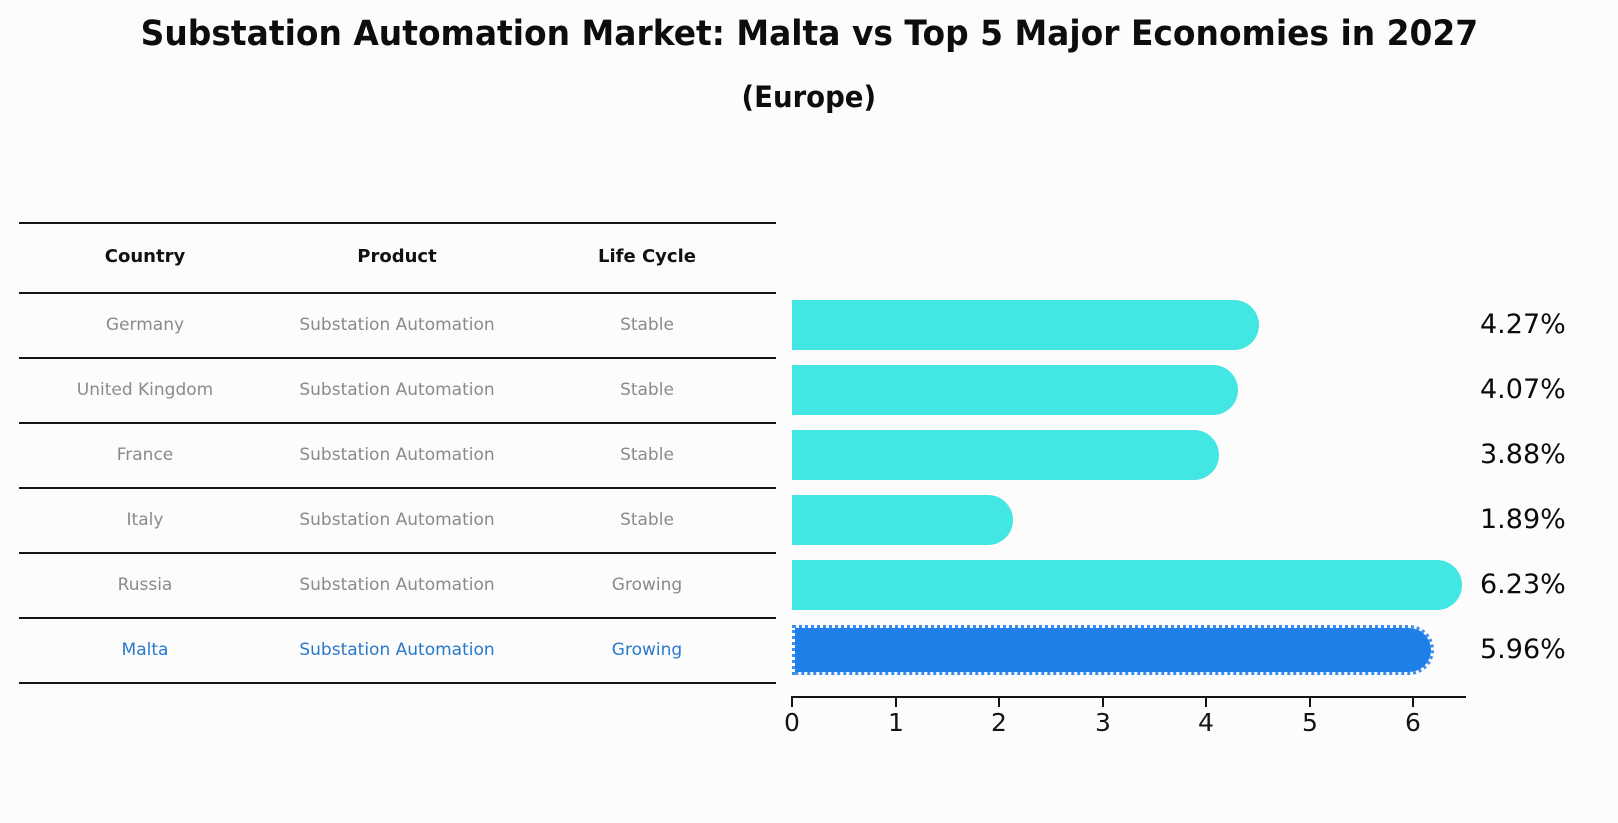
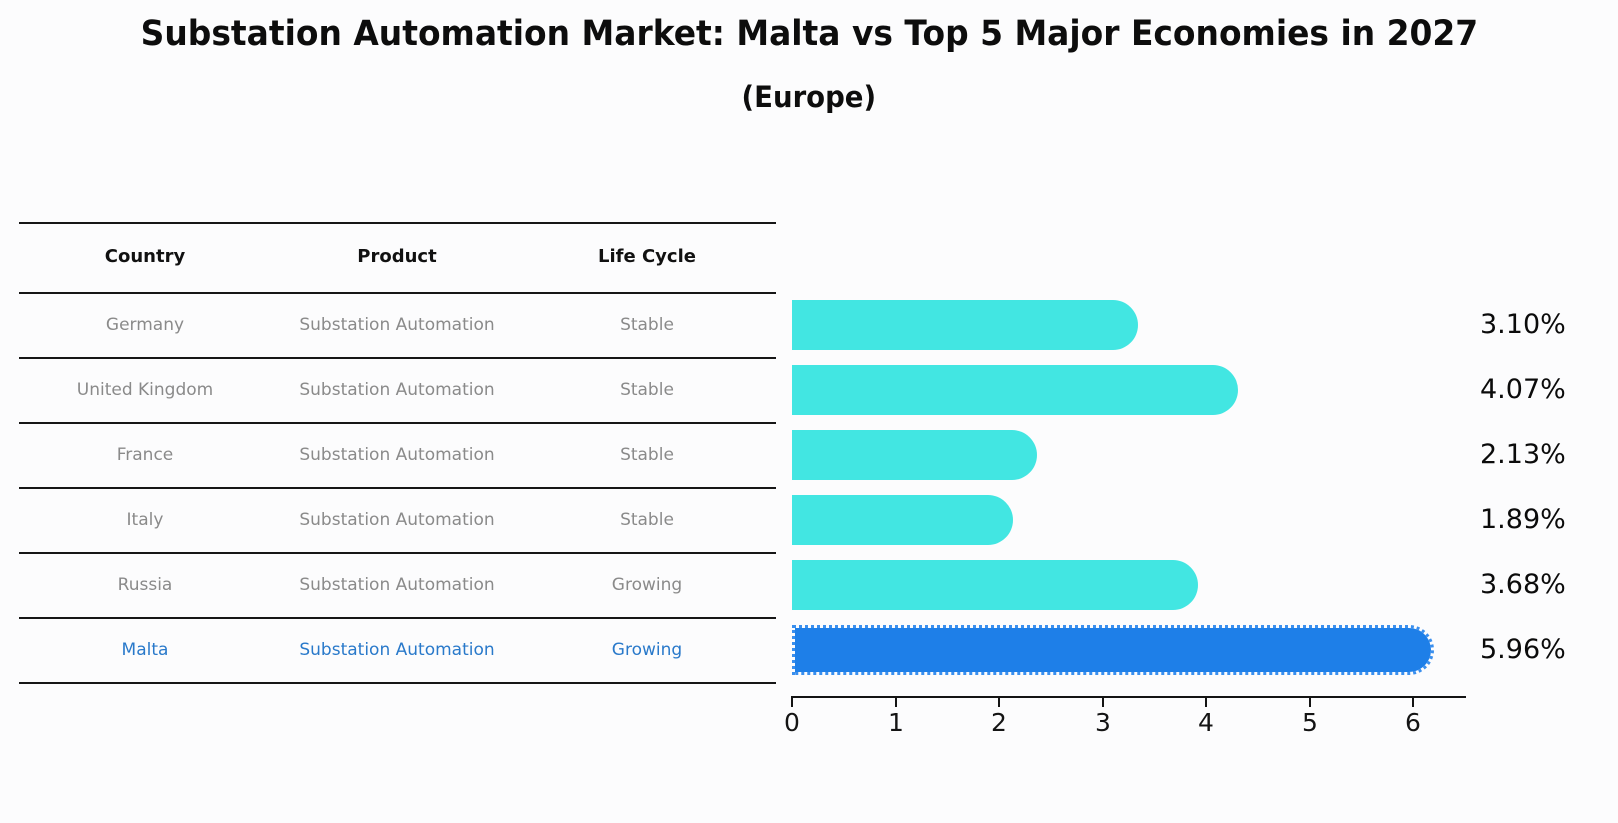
Germany: 4.27% -> 3.10%
France: 3.88% -> 2.13%
Russia: 6.23% -> 3.68%
